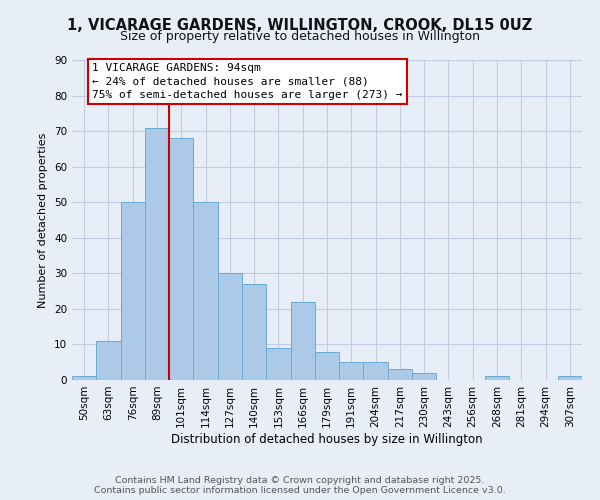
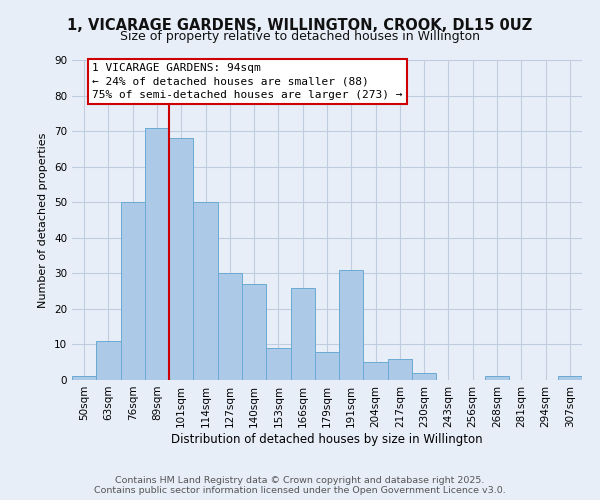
166sqm: 22 -> 26
191sqm: 5 -> 31
217sqm: 3 -> 6
